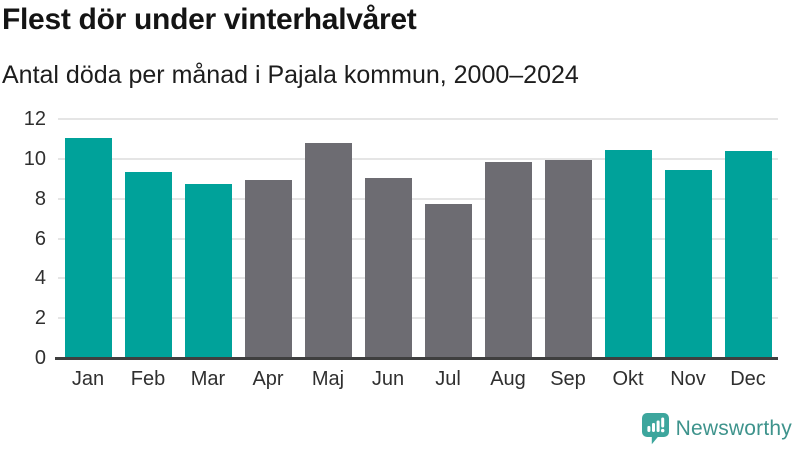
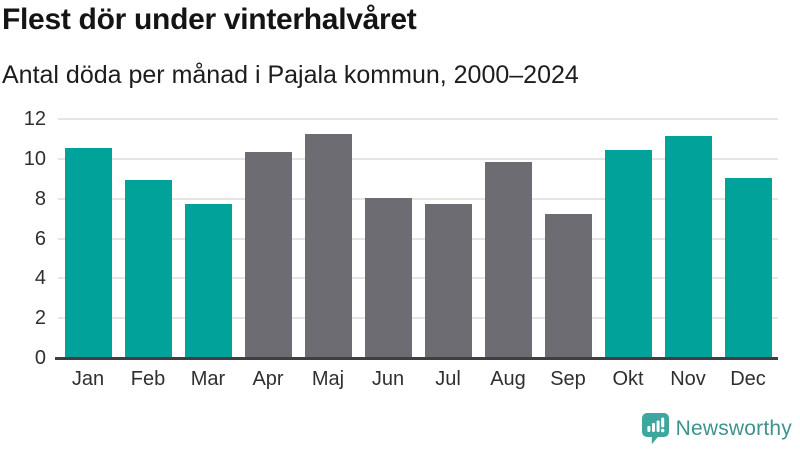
Jan: 11.0 -> 10.5
Feb: 9.3 -> 8.9
Mar: 8.7 -> 7.7
Apr: 8.9 -> 10.3
Maj: 10.8 -> 11.2
Jun: 9.0 -> 8.0
Sep: 9.9 -> 7.2
Nov: 9.4 -> 11.1
Dec: 10.3 -> 9.0
